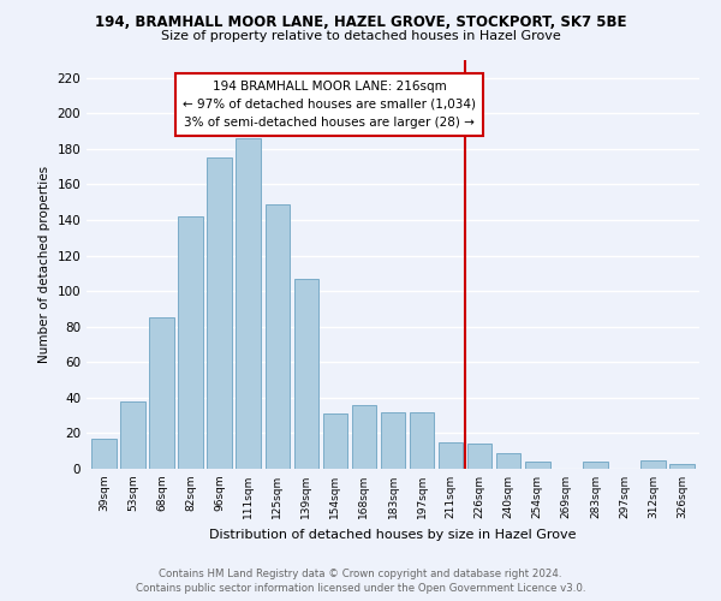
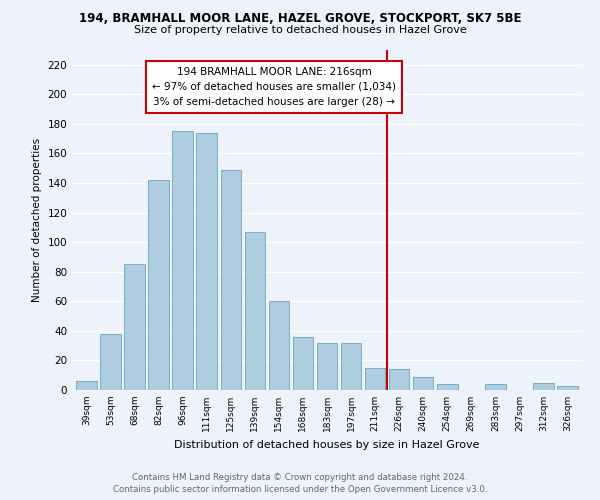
39sqm: 17 -> 6
111sqm: 186 -> 174
154sqm: 31 -> 60
